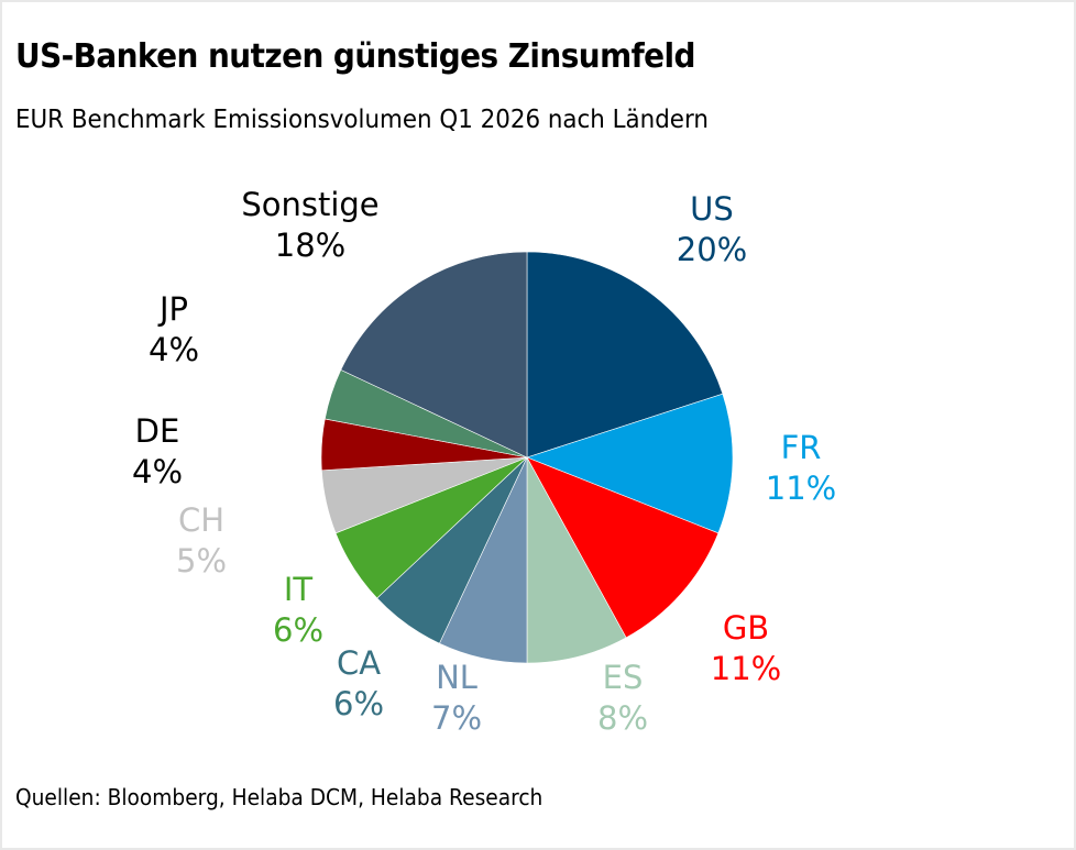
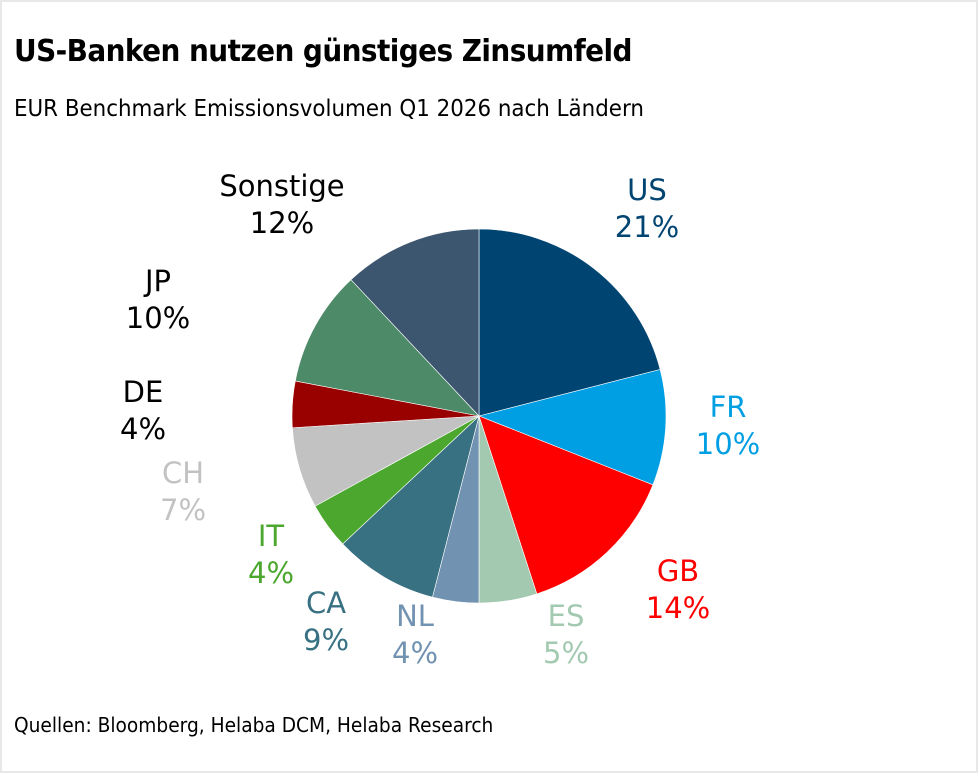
US: 20% -> 21%
FR: 11% -> 10%
GB: 11% -> 14%
ES: 8% -> 5%
NL: 7% -> 4%
CA: 6% -> 9%
IT: 6% -> 4%
CH: 5% -> 7%
JP: 4% -> 10%
Sonstige: 18% -> 12%
